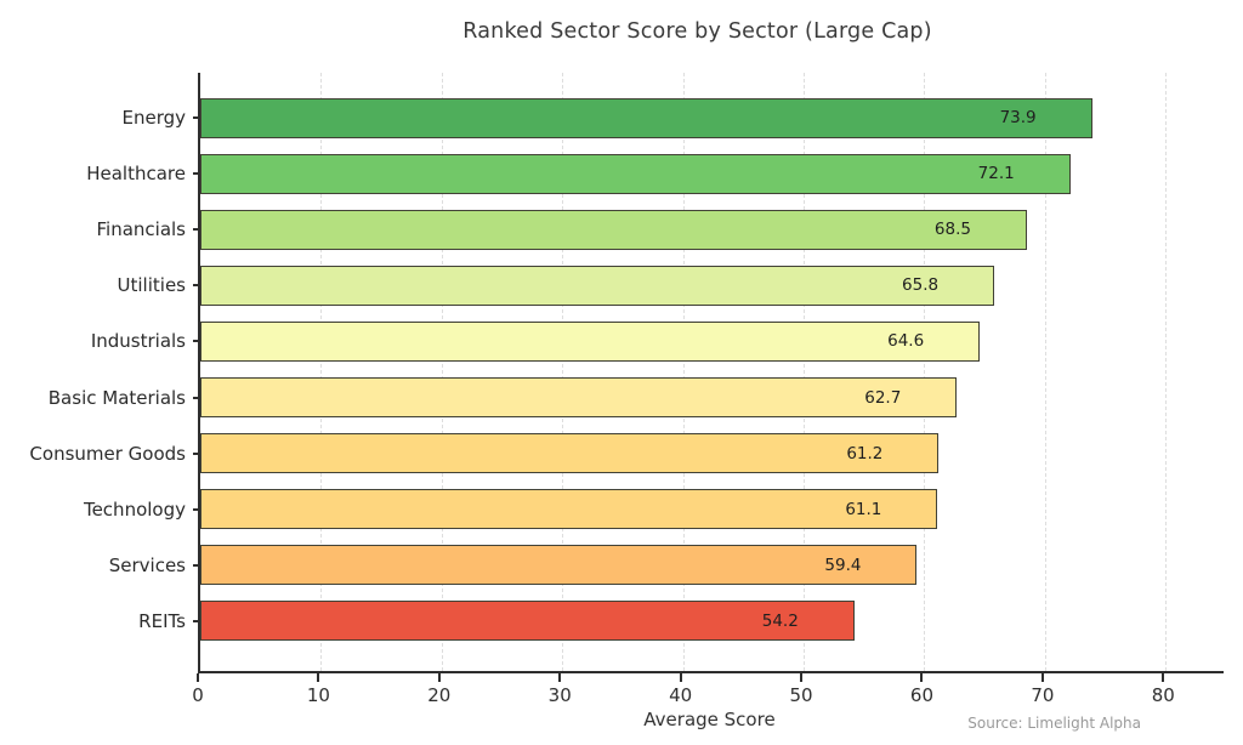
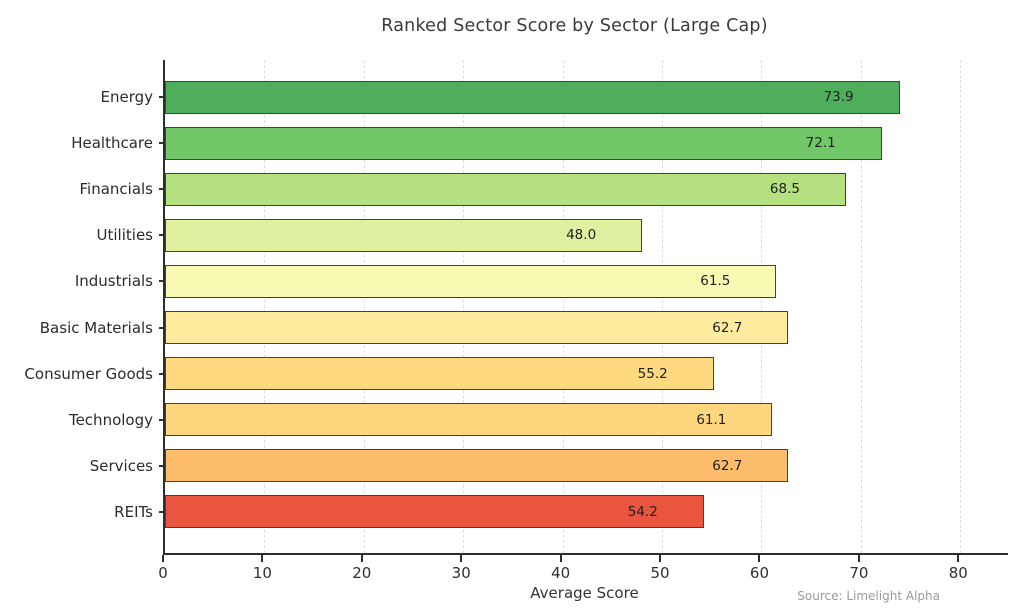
Utilities: 65.8 -> 48.0
Industrials: 64.6 -> 61.5
Consumer Goods: 61.2 -> 55.2
Services: 59.4 -> 62.7
